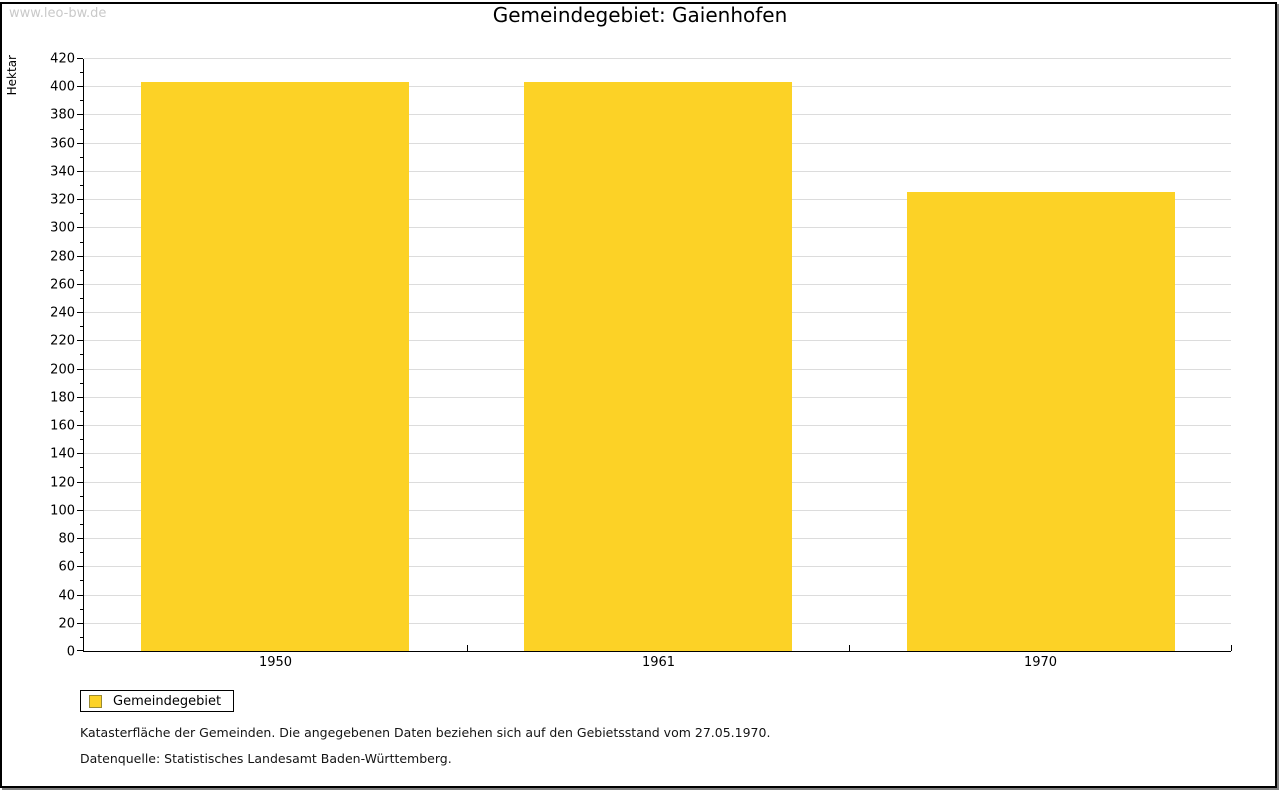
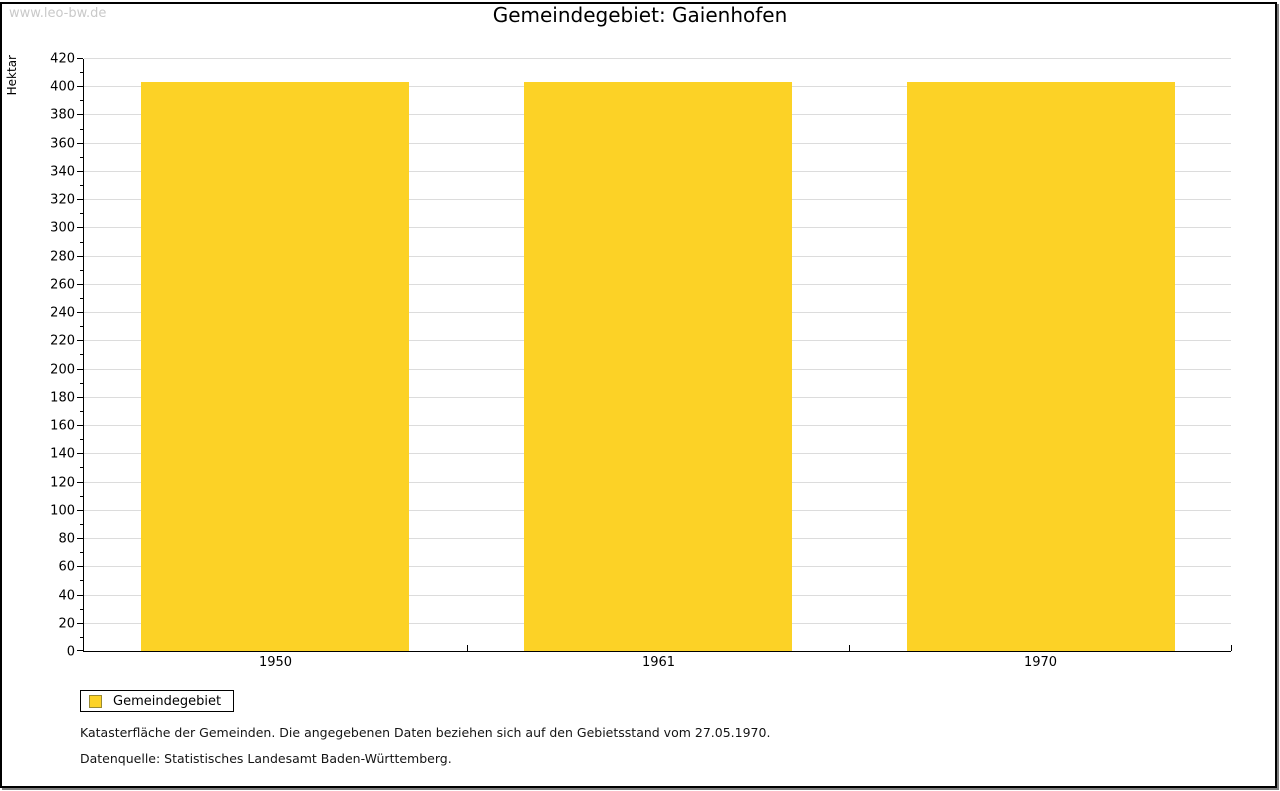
1970: 325 -> 403
